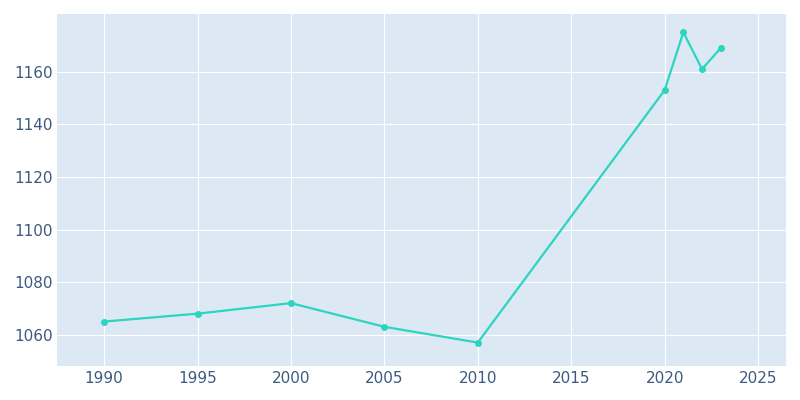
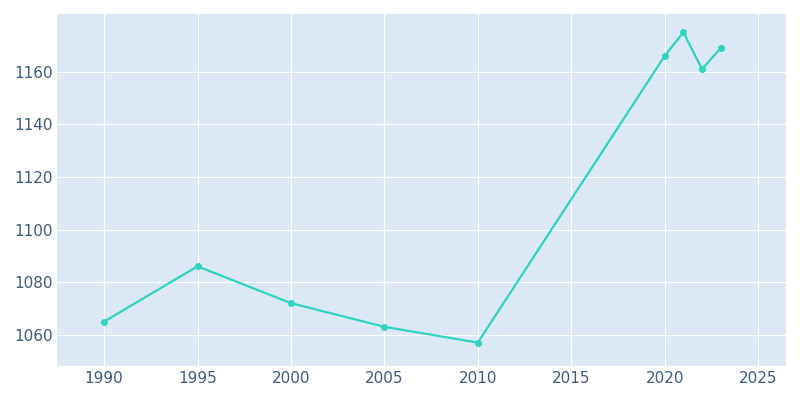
1995: 1068 -> 1086
2020: 1153 -> 1166
